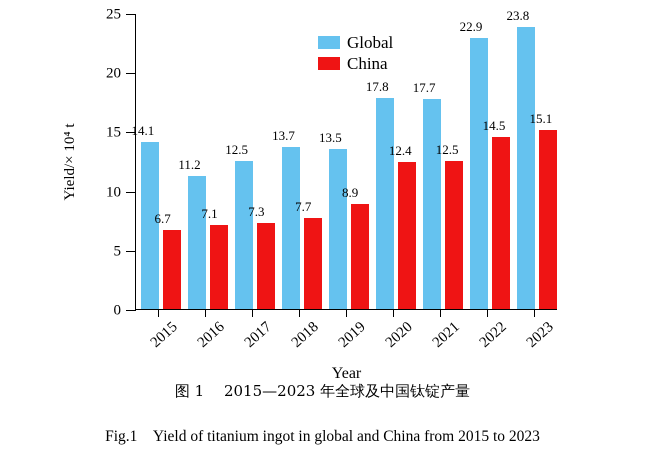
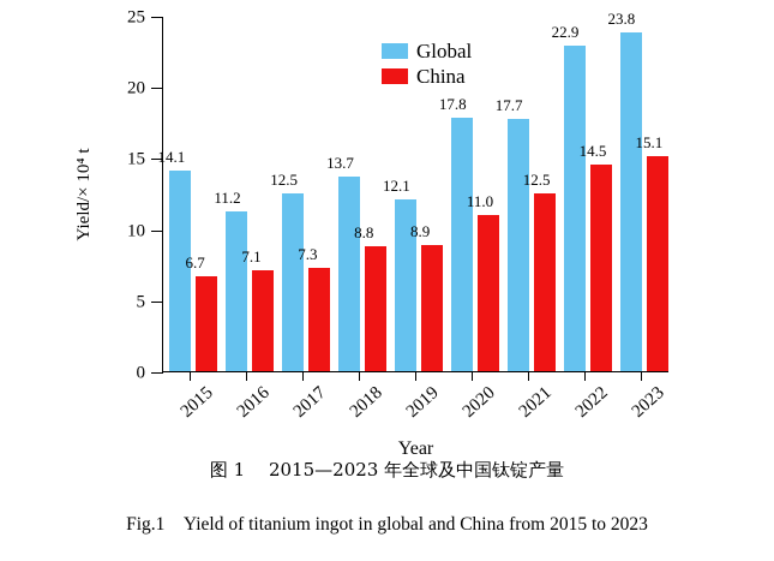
China/2018: 7.7 -> 8.8
Global/2019: 13.5 -> 12.1
China/2020: 12.4 -> 11.0
